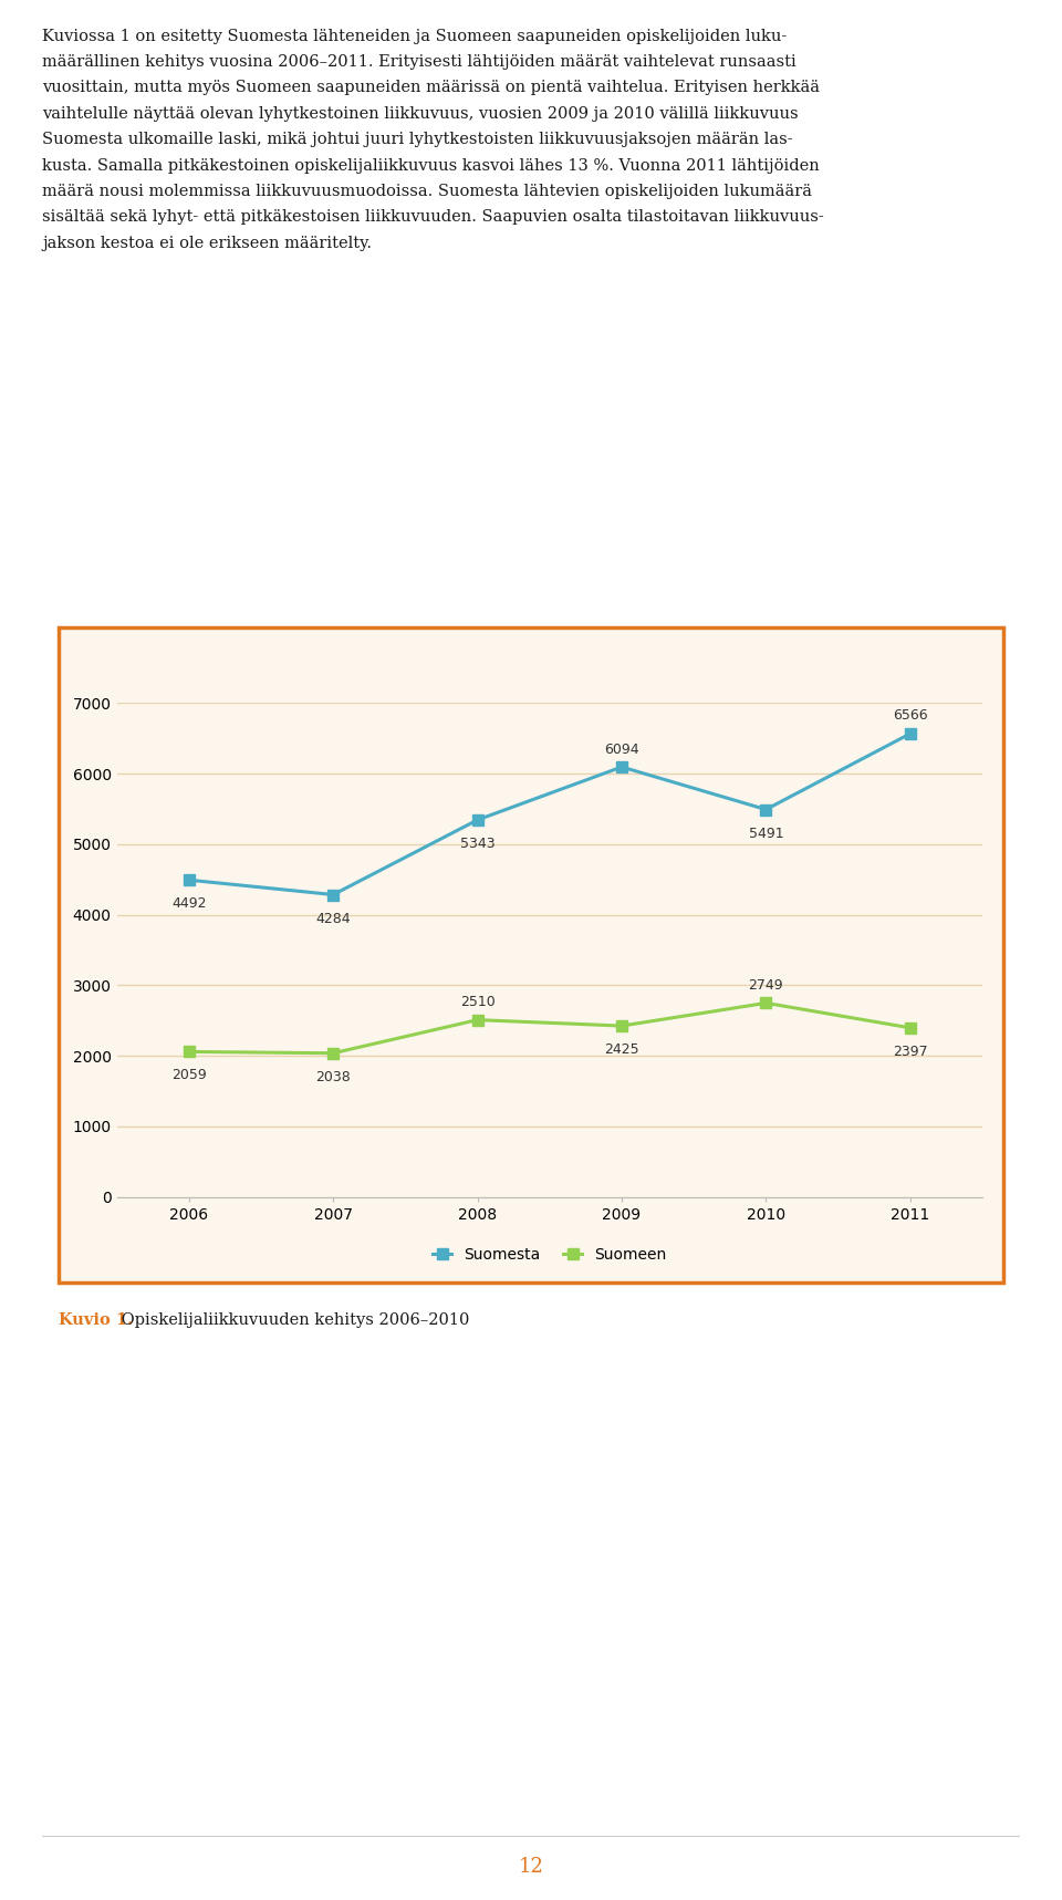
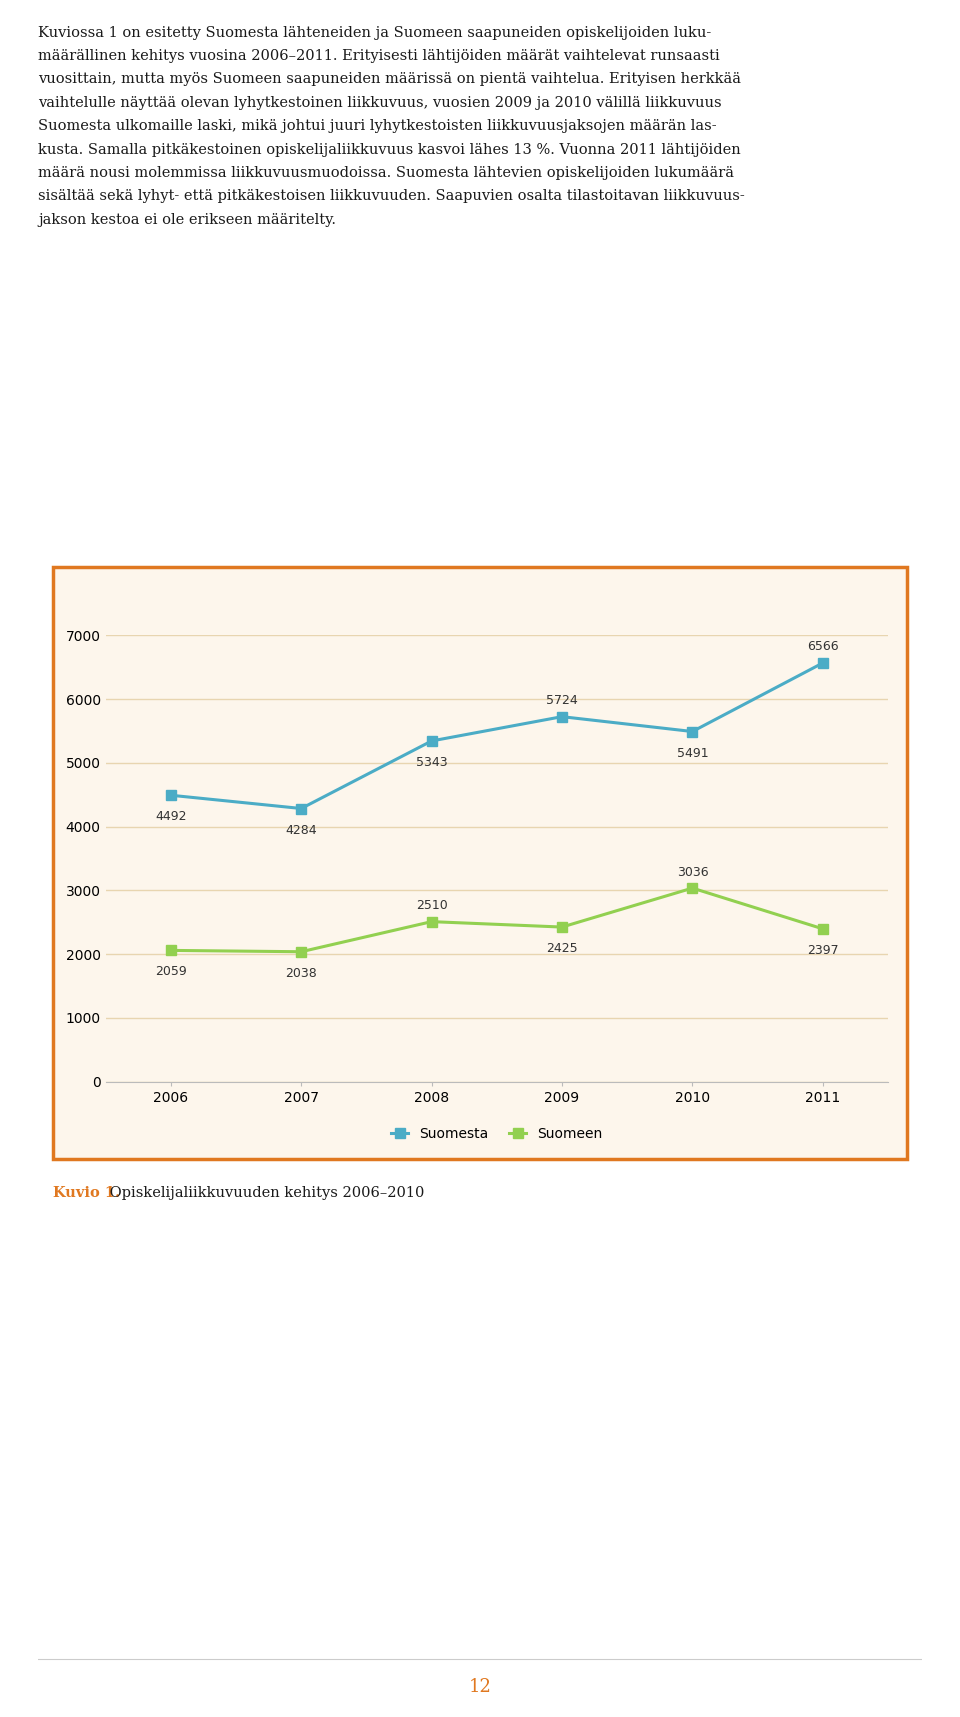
Suomesta/2009: 6094 -> 5724
Suomeen/2010: 2749 -> 3036
